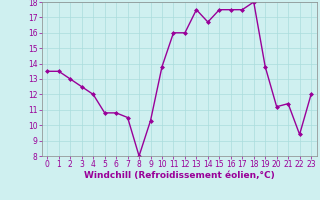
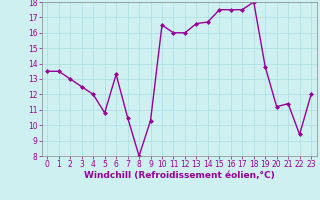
6: 10.8 -> 13.3
10: 13.8 -> 16.5
13: 17.5 -> 16.6
